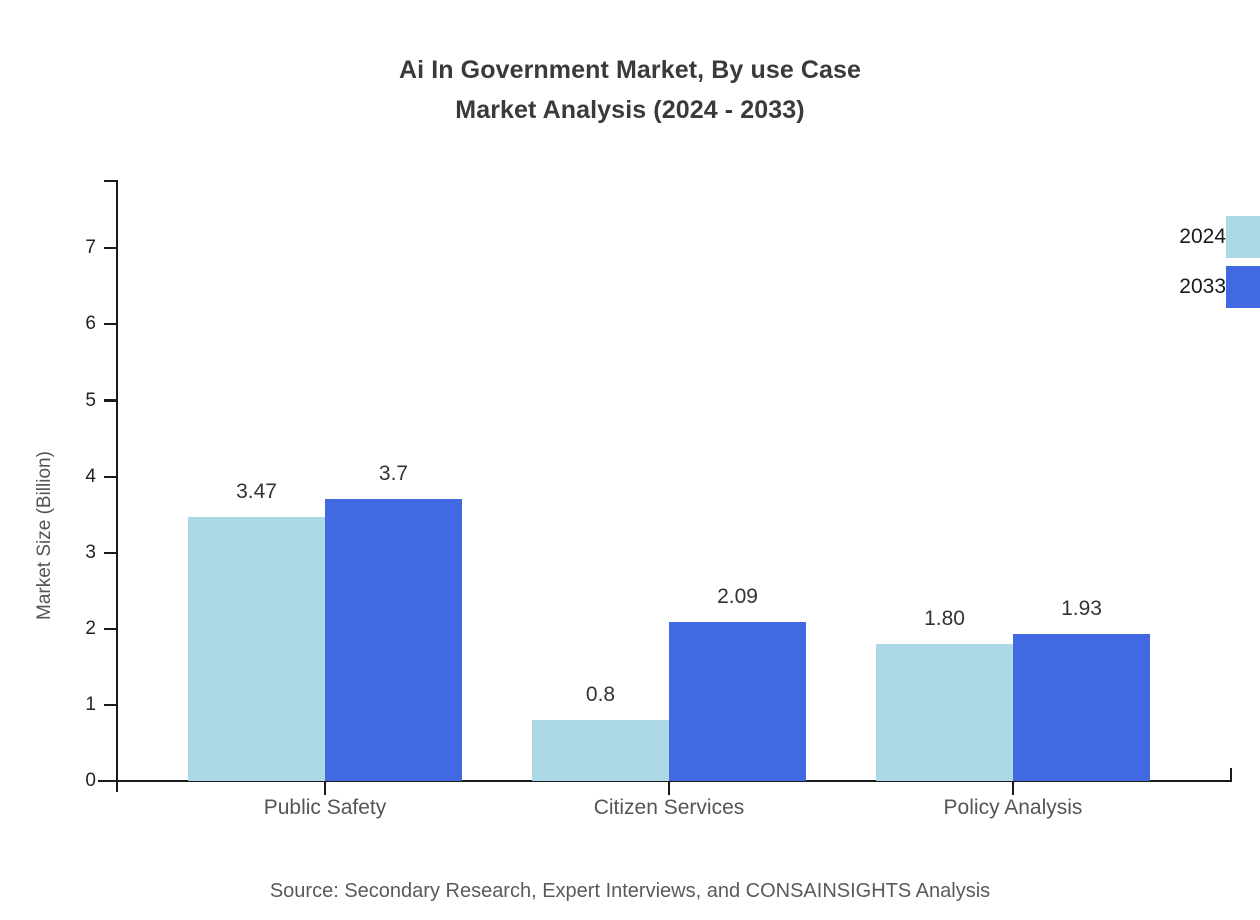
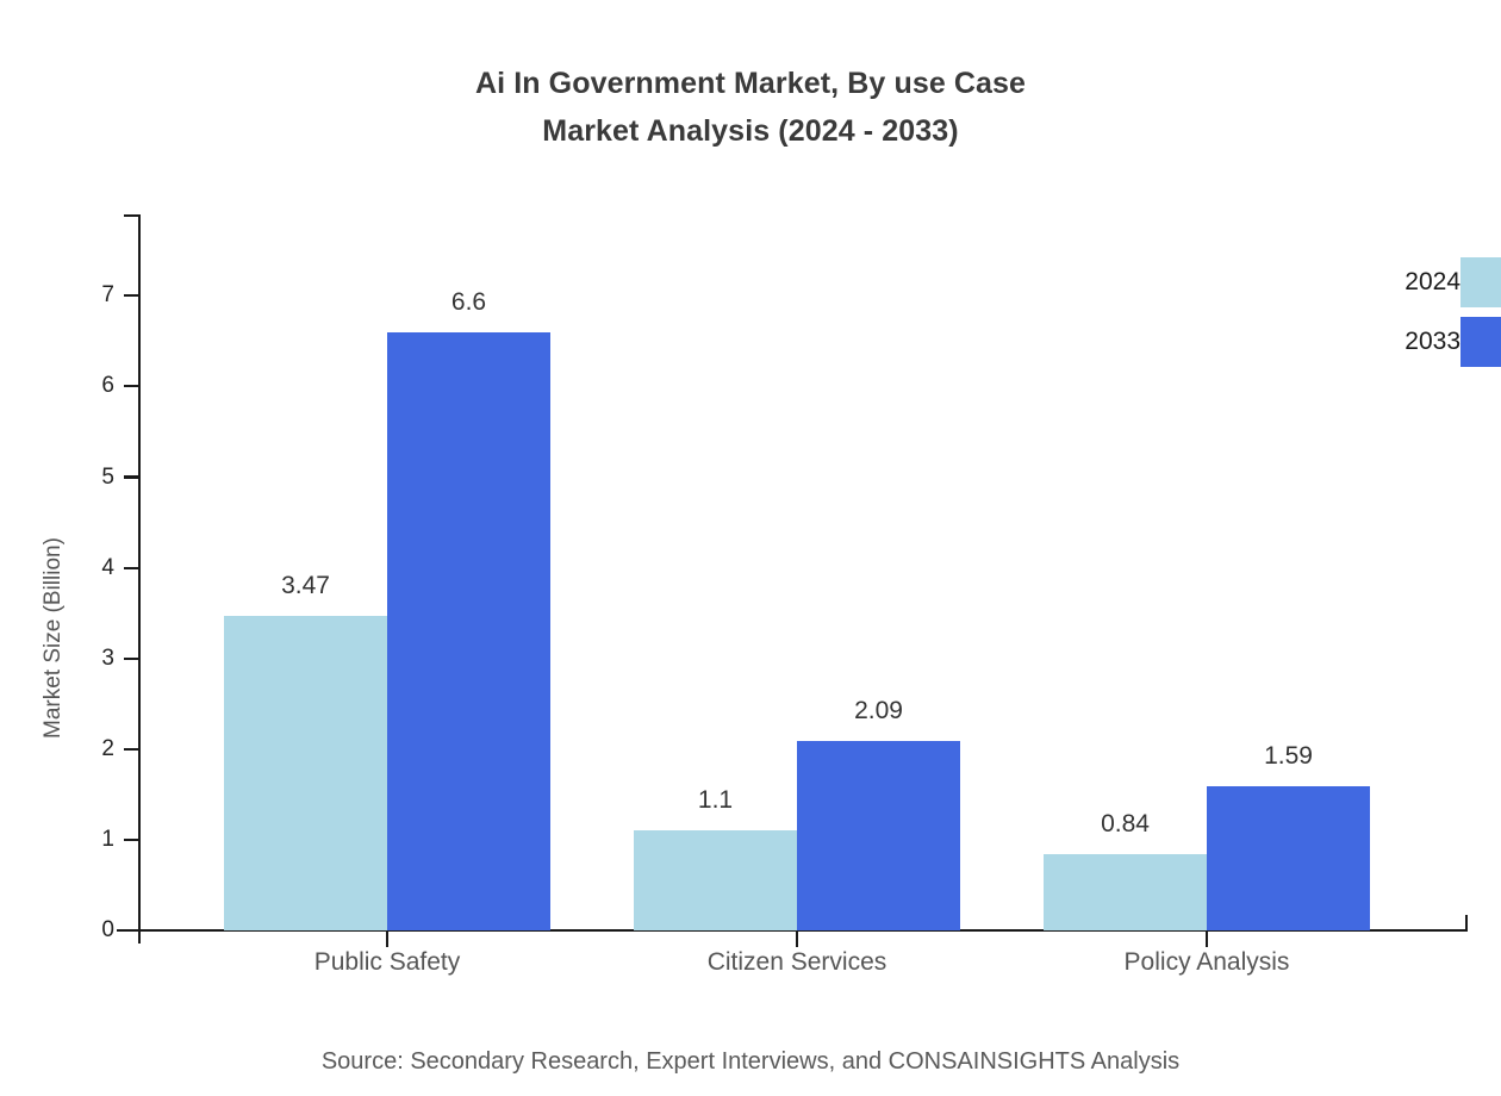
2033/Public Safety: 3.7 -> 6.6
2024/Citizen Services: 0.8 -> 1.1
2024/Policy Analysis: 1.80 -> 0.84
2033/Policy Analysis: 1.93 -> 1.59
